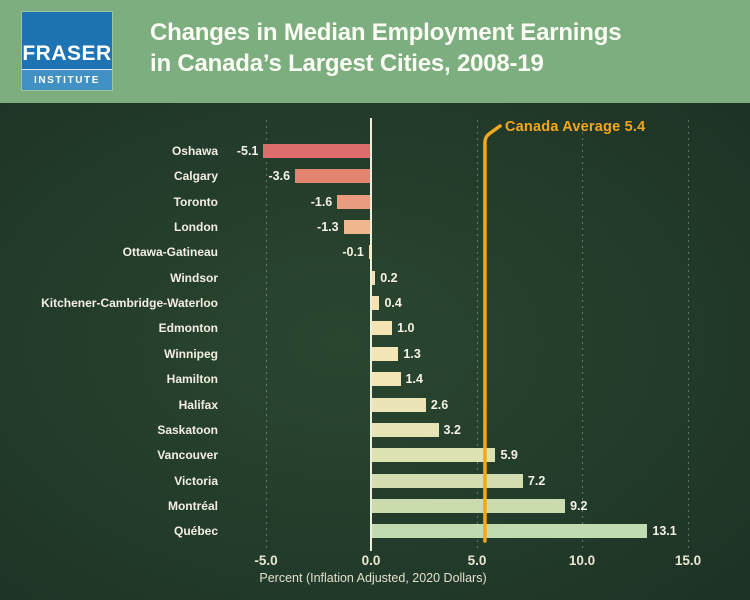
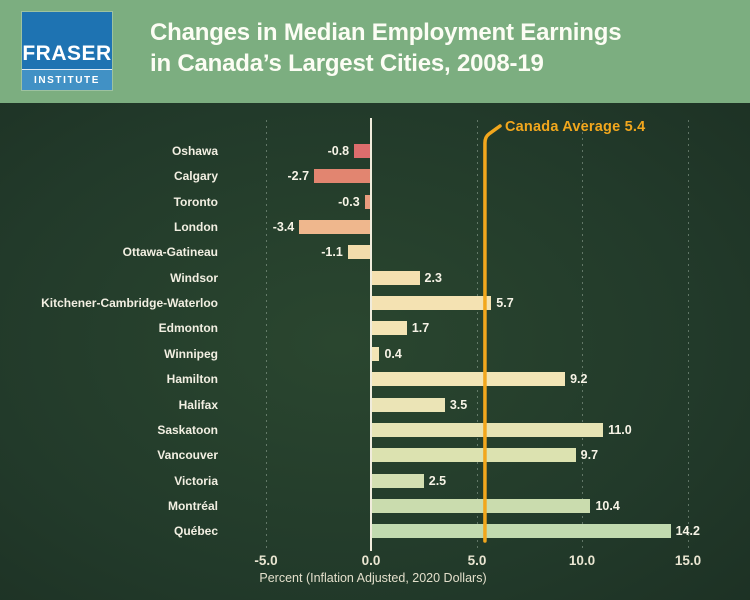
Oshawa: -5.1 -> -0.8
Calgary: -3.6 -> -2.7
Toronto: -1.6 -> -0.3
London: -1.3 -> -3.4
Ottawa-Gatineau: -0.1 -> -1.1
Windsor: 0.2 -> 2.3
Kitchener-Cambridge-Waterloo: 0.4 -> 5.7
Edmonton: 1.0 -> 1.7
Winnipeg: 1.3 -> 0.4
Hamilton: 1.4 -> 9.2
Halifax: 2.6 -> 3.5
Saskatoon: 3.2 -> 11.0
Vancouver: 5.9 -> 9.7
Victoria: 7.2 -> 2.5
Montréal: 9.2 -> 10.4
Québec: 13.1 -> 14.2
